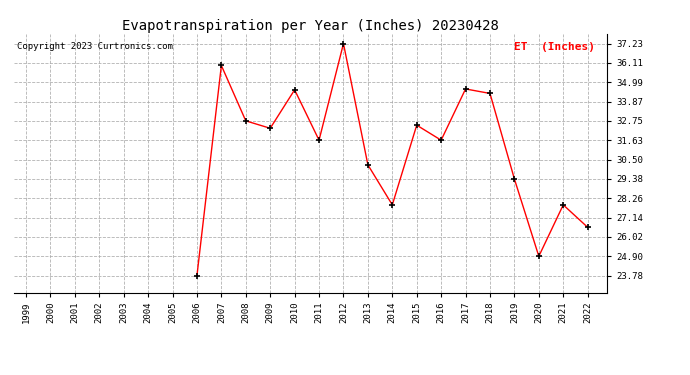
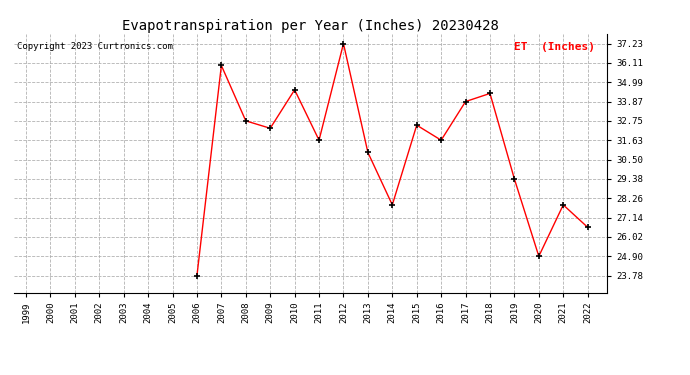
2013: 30.2 -> 30.9
2017: 34.6 -> 33.9
